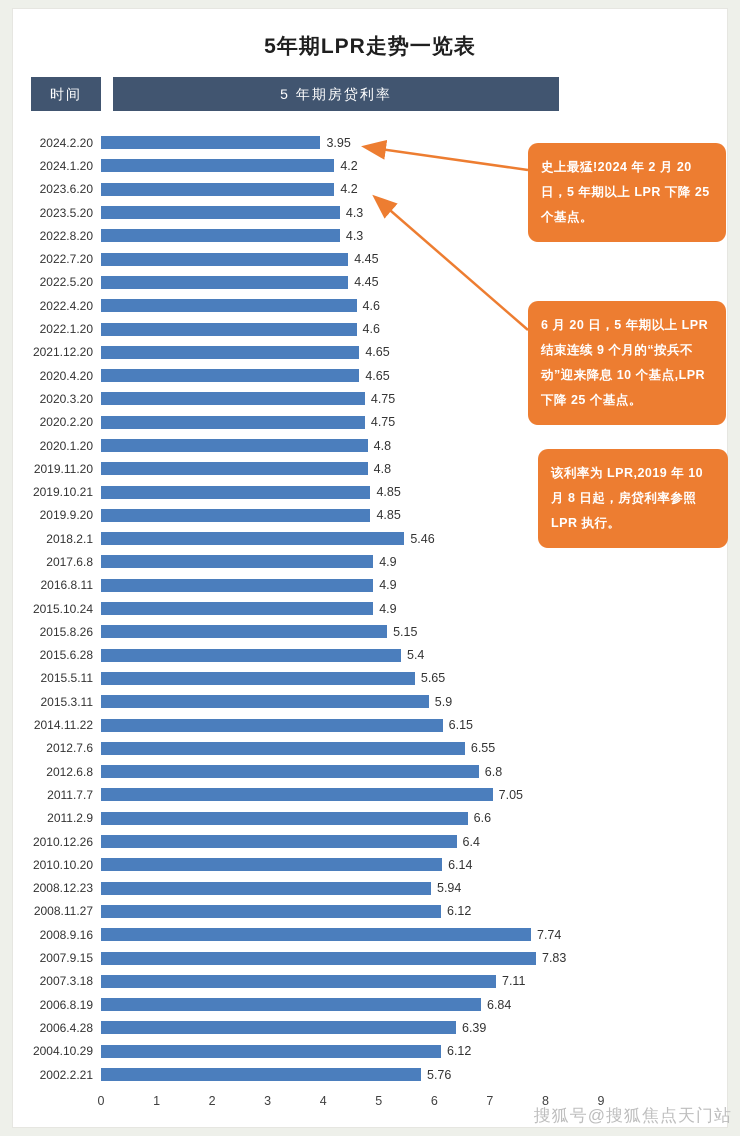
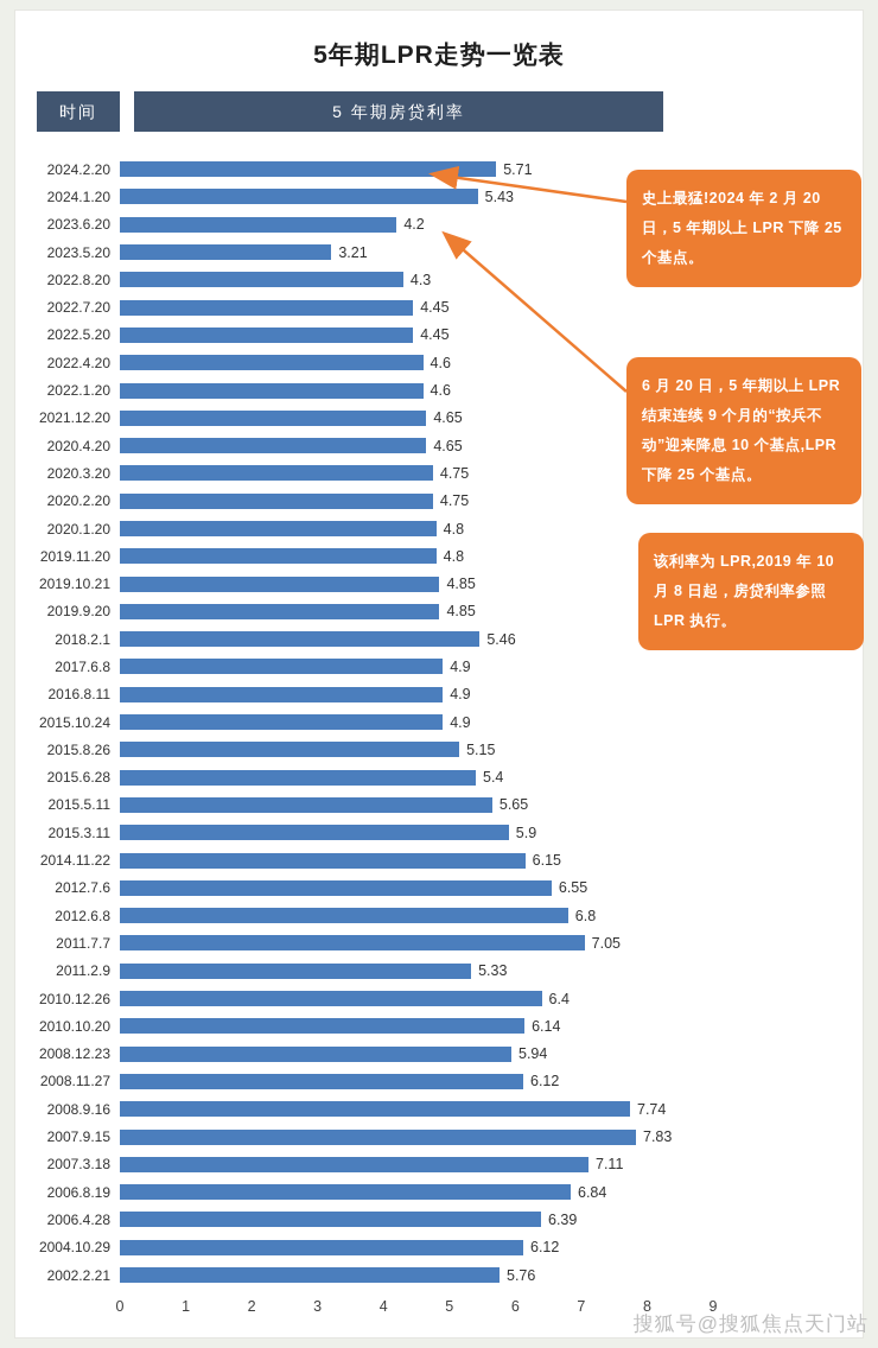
2024.2.20: 3.95 -> 5.71
2024.1.20: 4.2 -> 5.43
2023.5.20: 4.3 -> 3.21
2011.2.9: 6.6 -> 5.33
